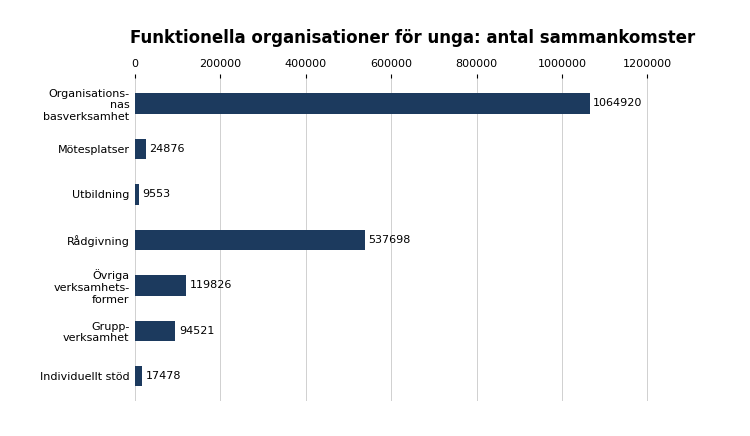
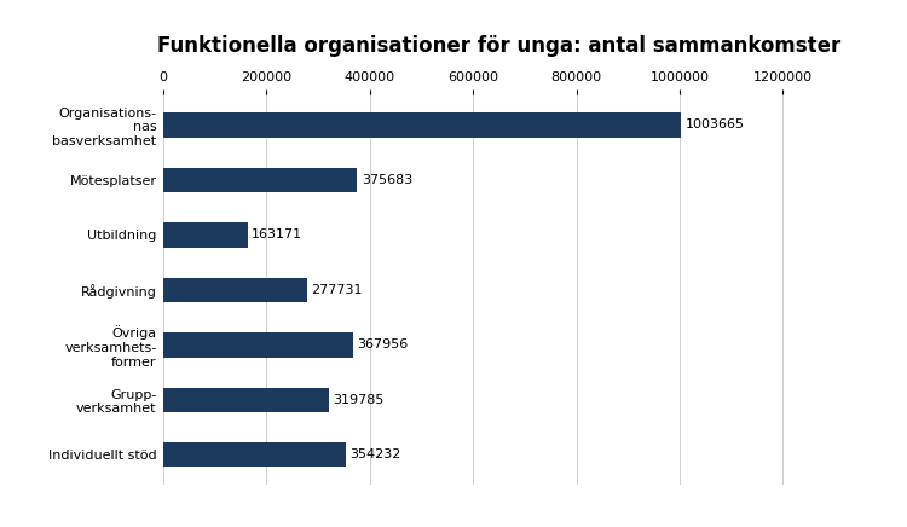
Organisations- nas basverksamhet: 1064920 -> 1003665
Mötesplatser: 24876 -> 375683
Utbildning: 9553 -> 163171
Rådgivning: 537698 -> 277731
Övriga verksamhets- former: 119826 -> 367956
Grupp- verksamhet: 94521 -> 319785
Individuellt stöd: 17478 -> 354232
